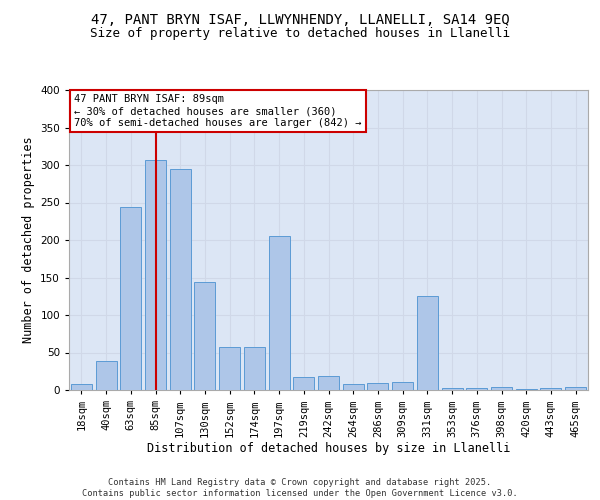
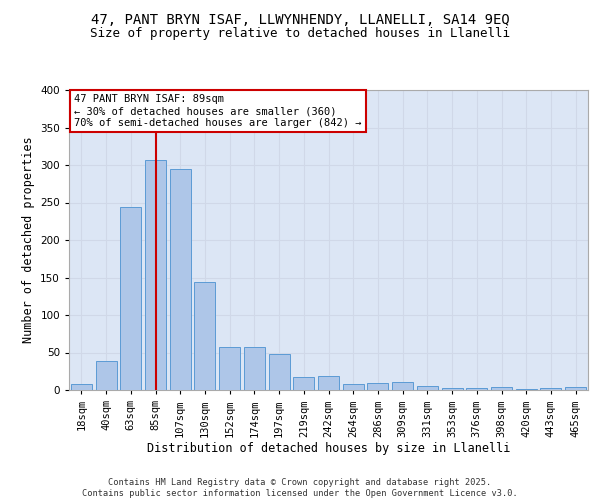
197sqm: 206 -> 48
331sqm: 126 -> 5
